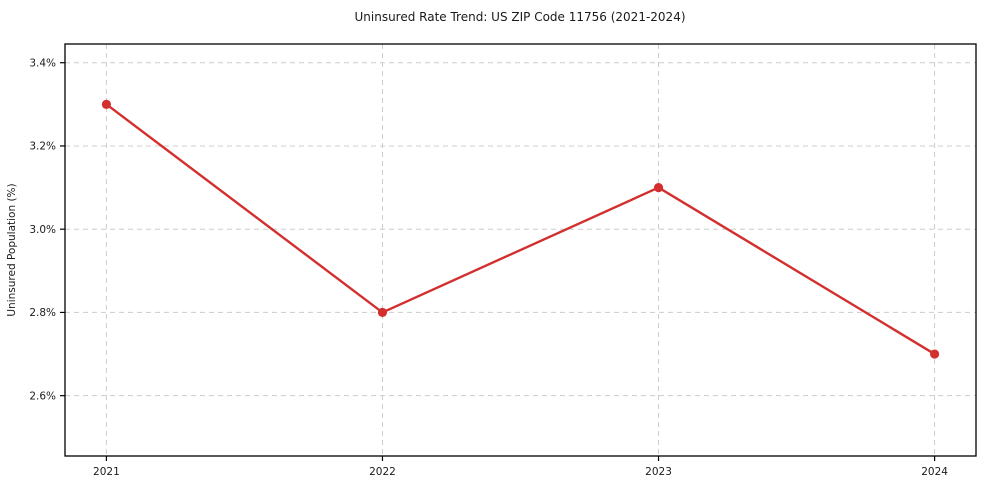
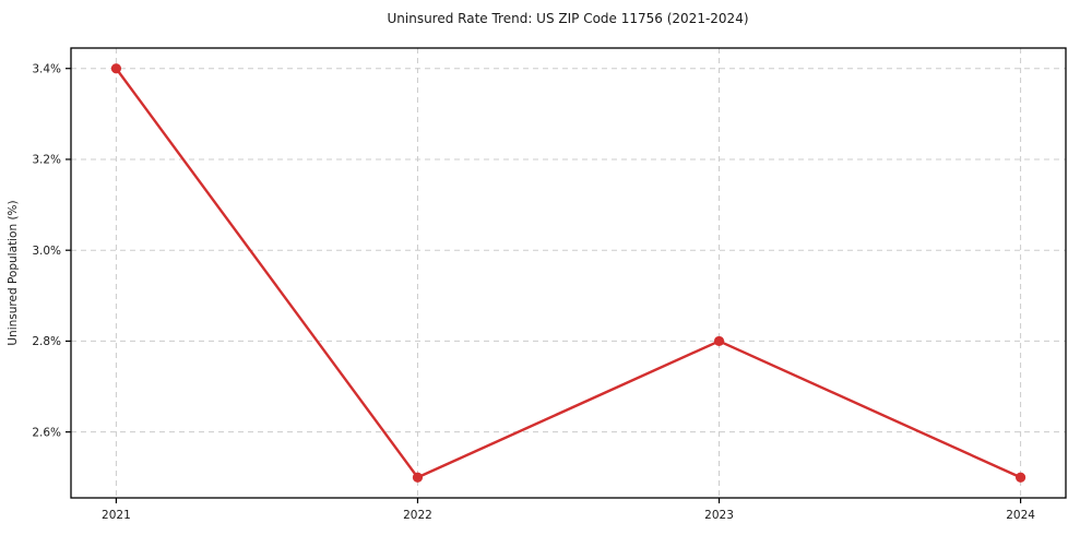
2021: 3.3% -> 3.4%
2022: 2.8% -> 2.5%
2023: 3.1% -> 2.8%
2024: 2.7% -> 2.5%
